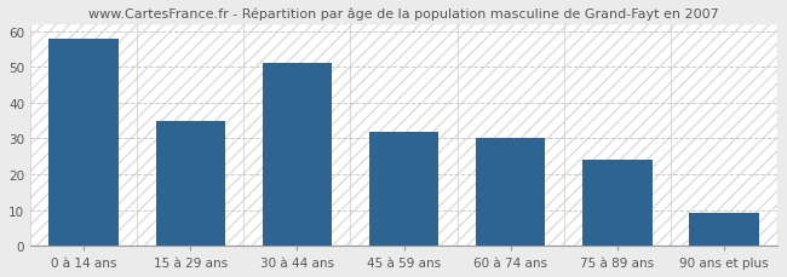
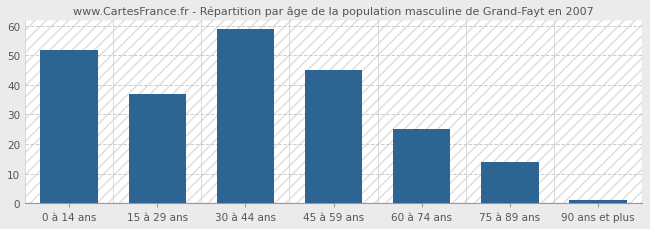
0 à 14 ans: 58 -> 52
15 à 29 ans: 35 -> 37
30 à 44 ans: 51 -> 59
45 à 59 ans: 32 -> 45
60 à 74 ans: 30 -> 25
75 à 89 ans: 24 -> 14
90 ans et plus: 9 -> 1
